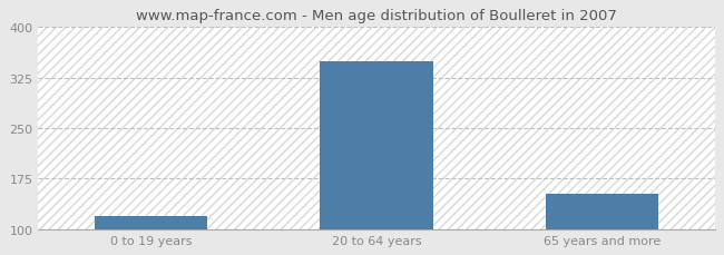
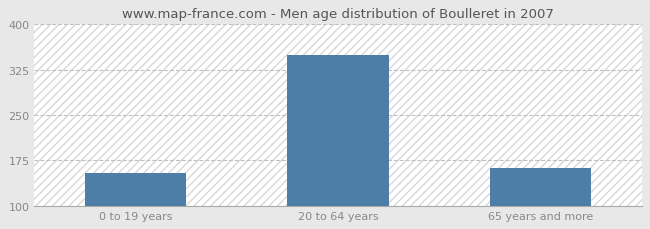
0 to 19 years: 120 -> 154
65 years and more: 152 -> 162
